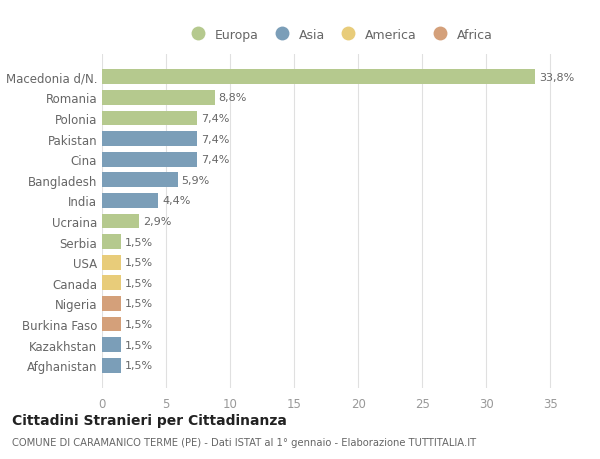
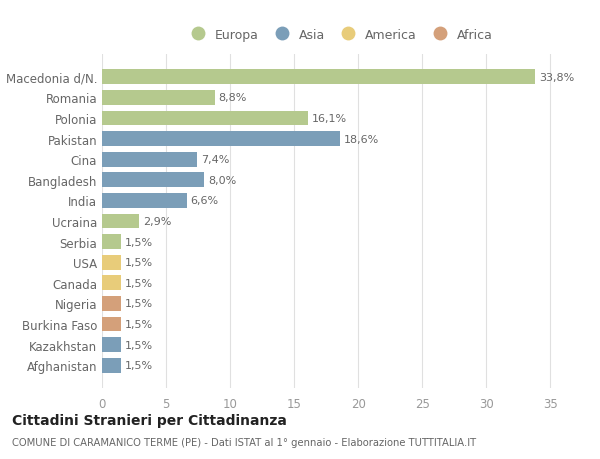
Polonia: 7,4% -> 16,1%
Pakistan: 7,4% -> 18,6%
Bangladesh: 5,9% -> 8,0%
India: 4,4% -> 6,6%
